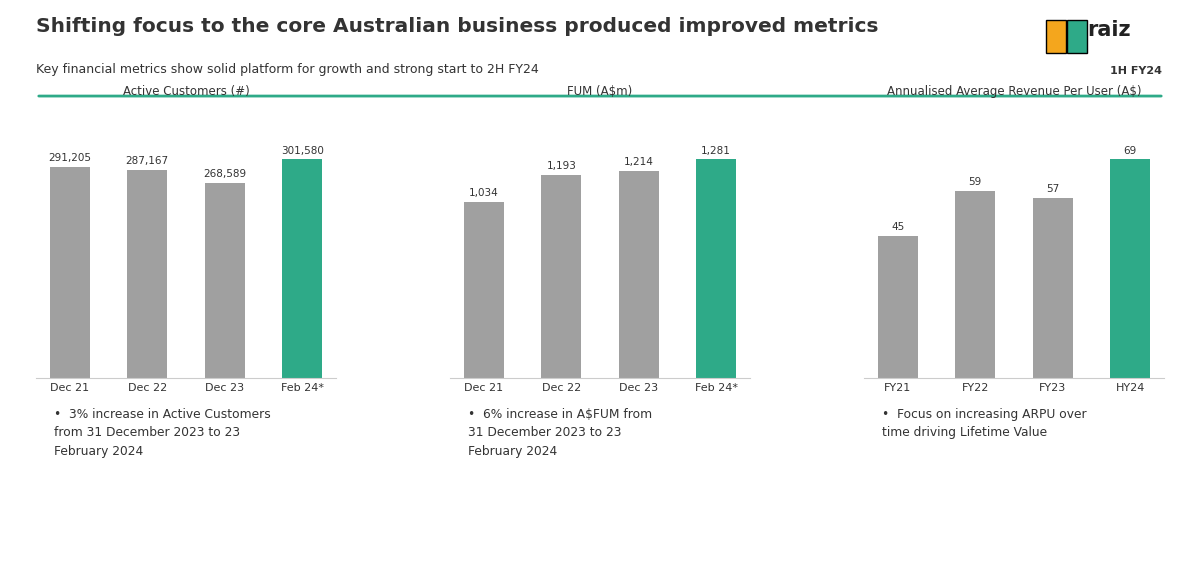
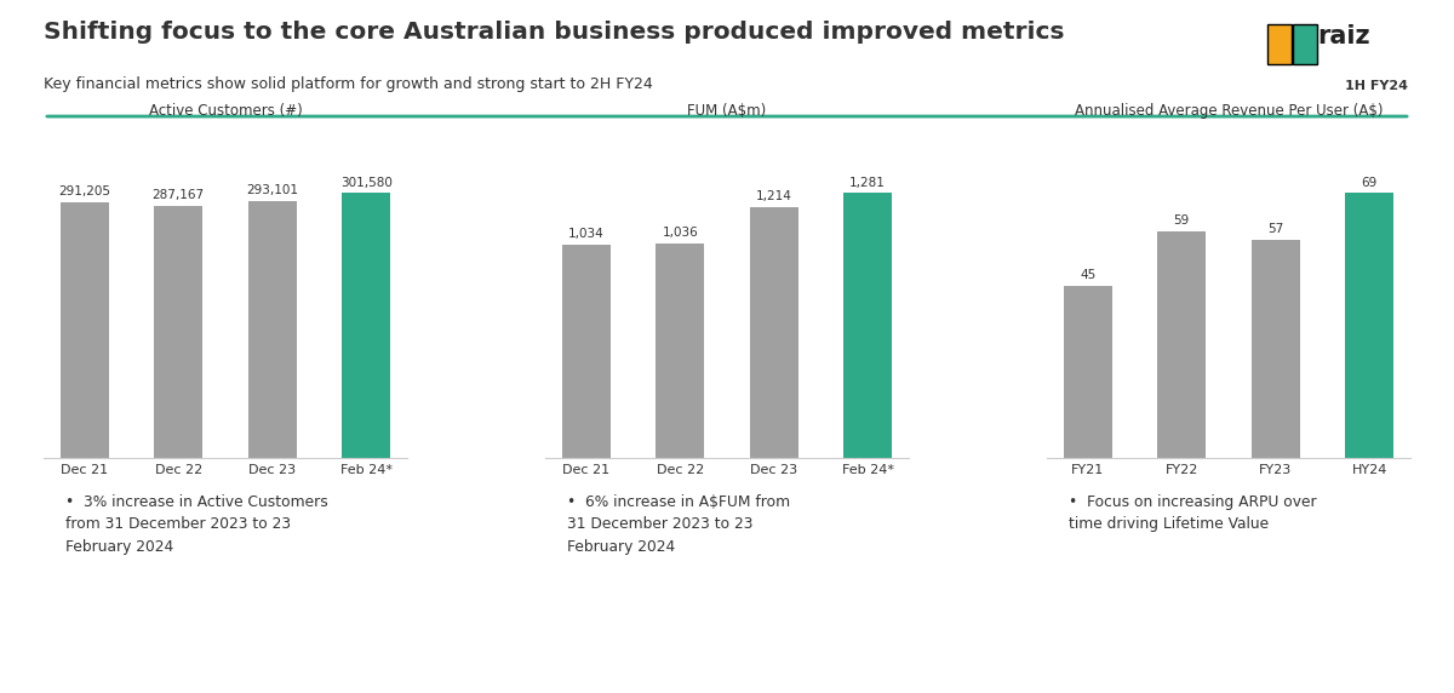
Active Customers (#)/Dec 23: 268,589 -> 293,101
FUM (A$m)/Dec 22: 1,193 -> 1,036
